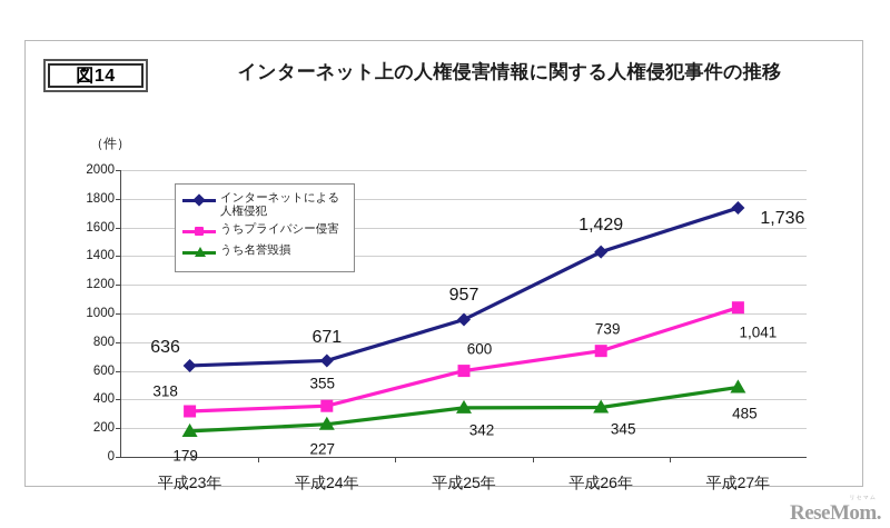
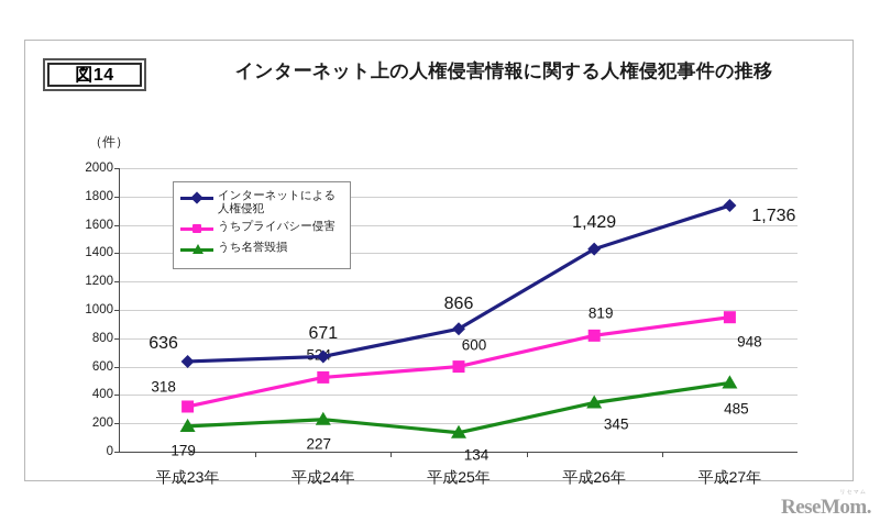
うちプライバシー侵害/平成24年: 355 -> 524
インターネットによる人権侵犯/平成25年: 957 -> 866
うち名誉毀損/平成25年: 342 -> 134
うちプライバシー侵害/平成26年: 739 -> 819
うちプライバシー侵害/平成27年: 1,041 -> 948
